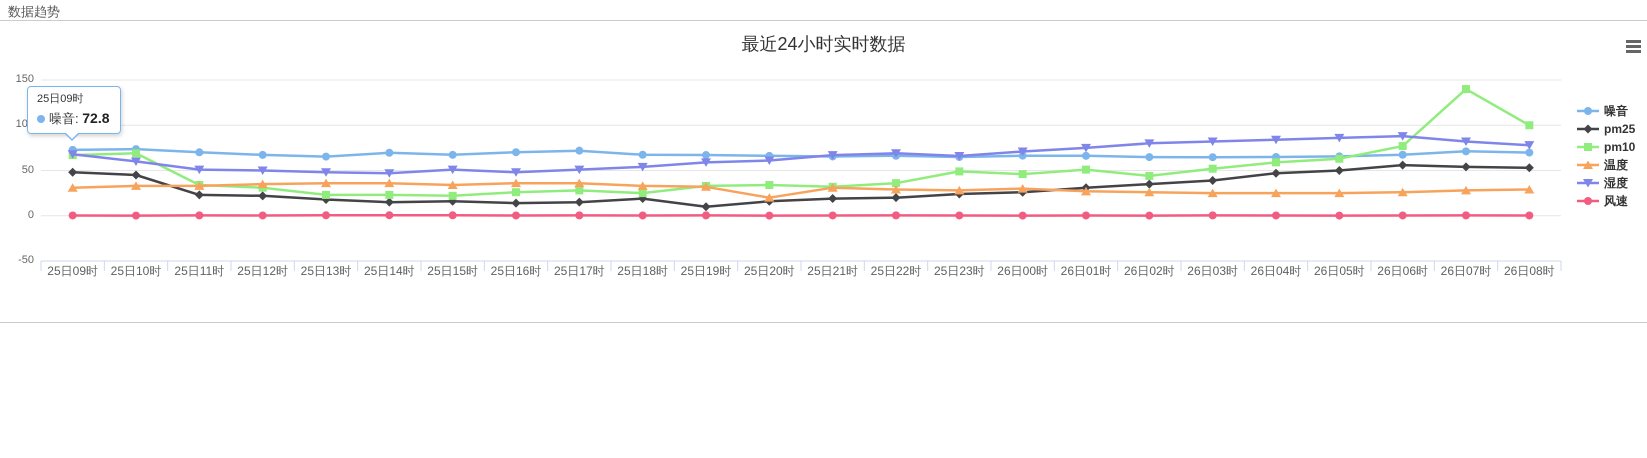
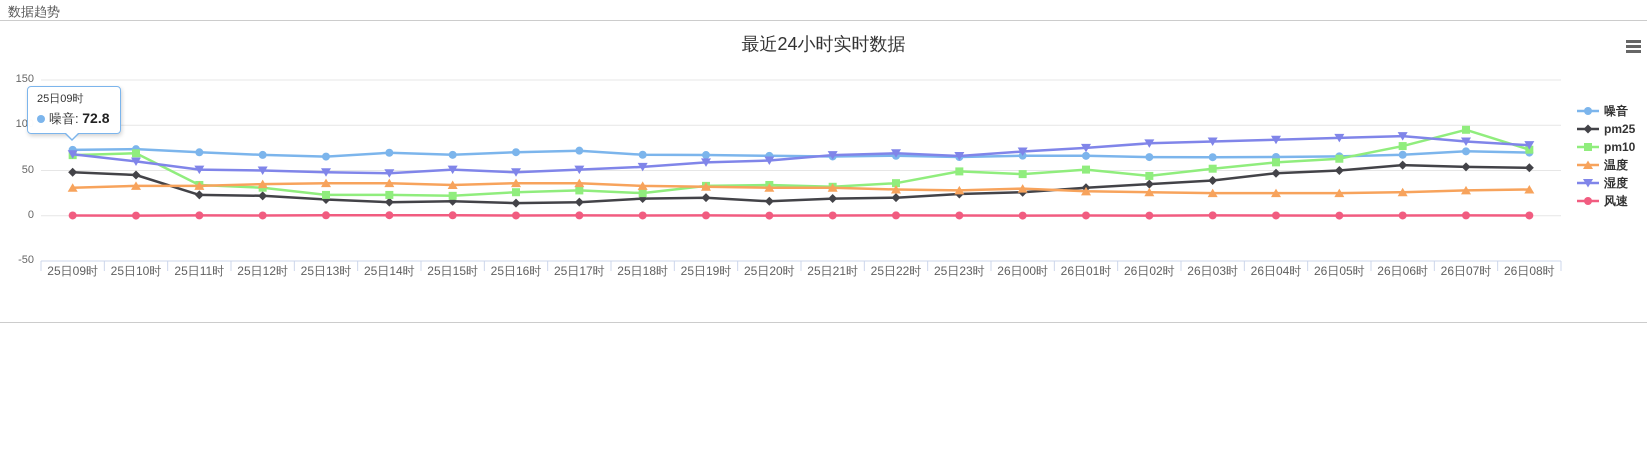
pm25/25日19时: 10 -> 20
温度/25日20时: 20 -> 30
pm10/26日07时: 140 -> 100
pm10/26日08时: 100 -> 70
